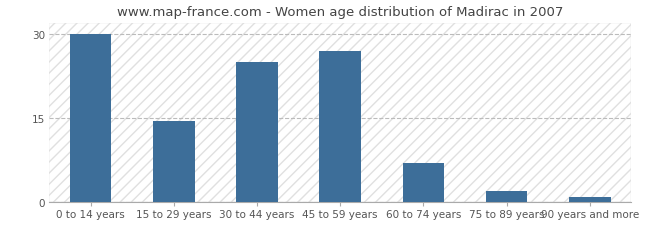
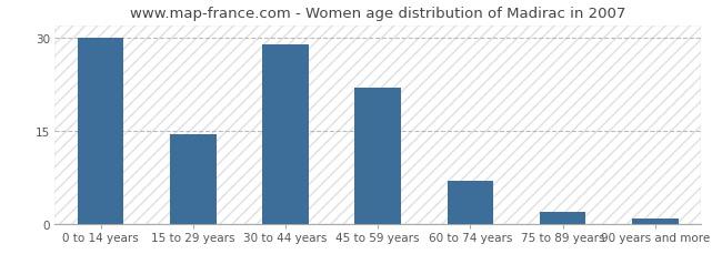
30 to 44 years: 25.0 -> 29.0
45 to 59 years: 27.0 -> 22.0
